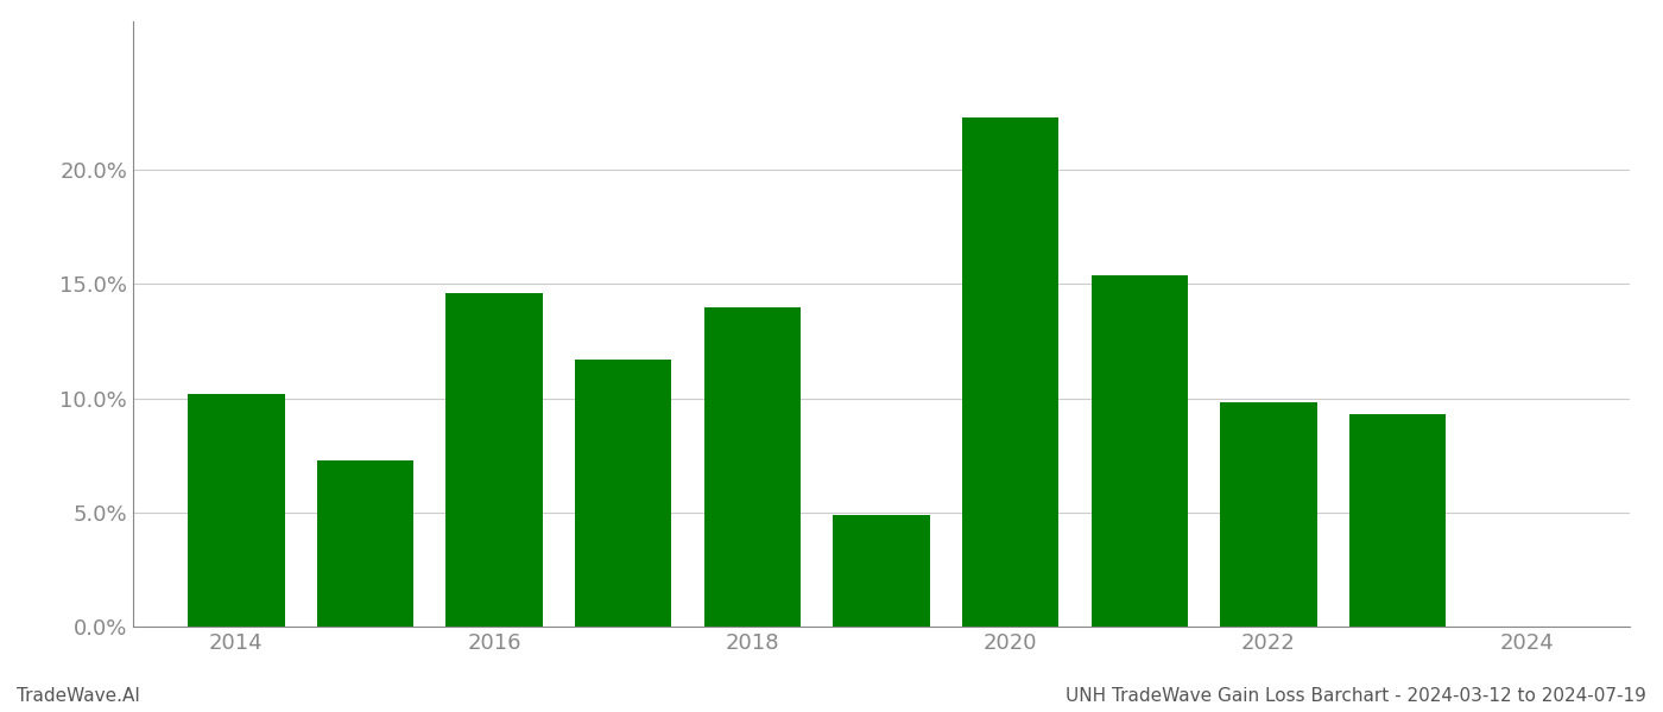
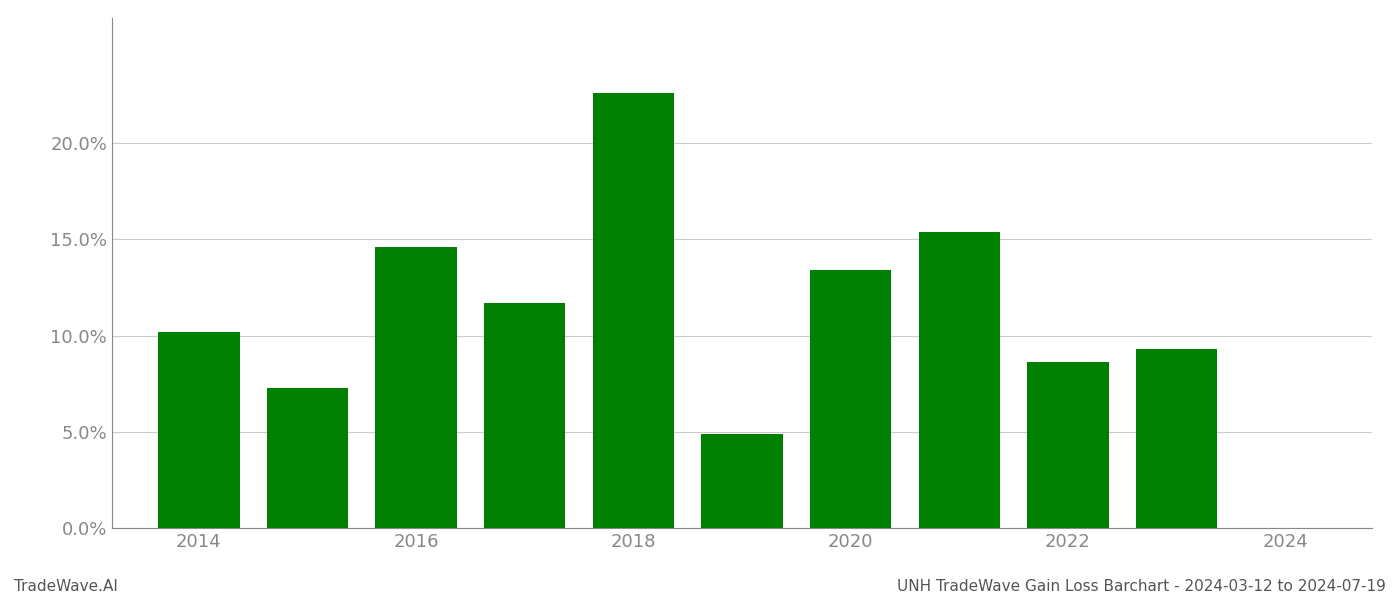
2018: 14.0% -> 22.6%
2020: 22.3% -> 13.4%
2022: 9.8% -> 8.6%
